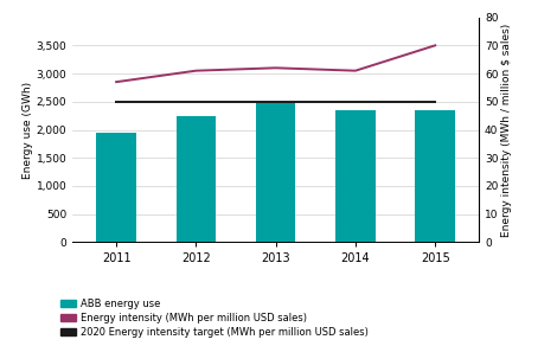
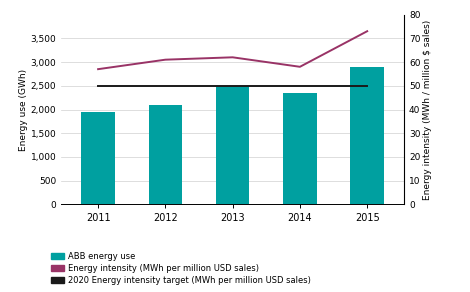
ABB energy use/2012: 2,250 -> 2,100
Energy intensity (MWh per million USD sales)/2014: 61 -> 58
ABB energy use/2015: 2,350 -> 2,900
Energy intensity (MWh per million USD sales)/2015: 70 -> 73
